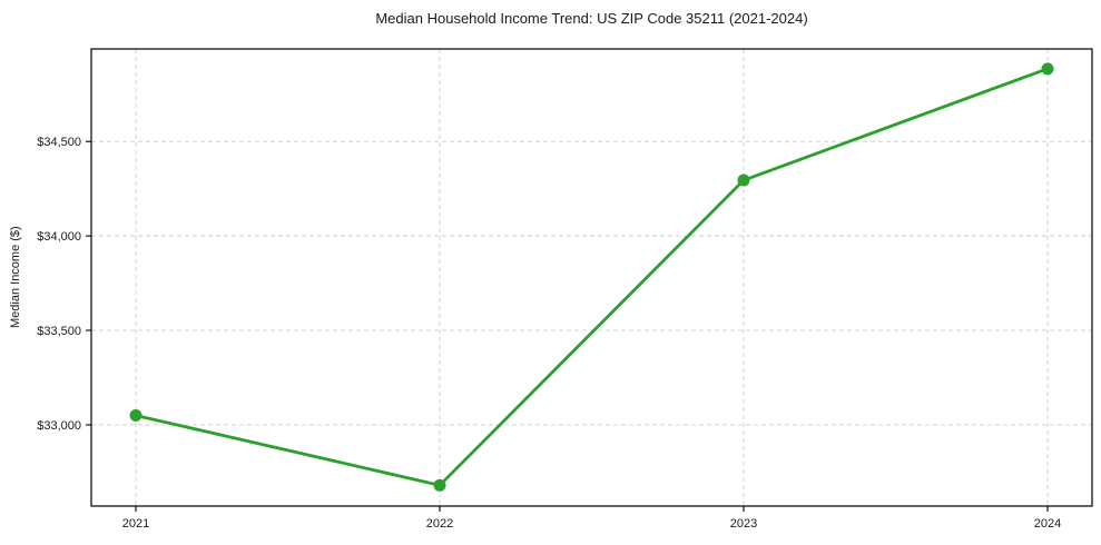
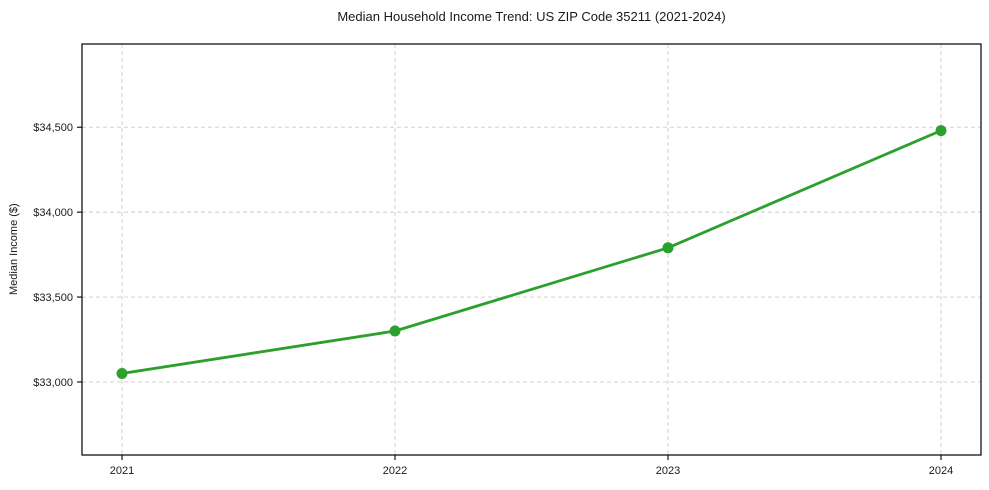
2022: $32680 -> $33300
2023: $34300 -> $33790
2024: $34880 -> $34480
